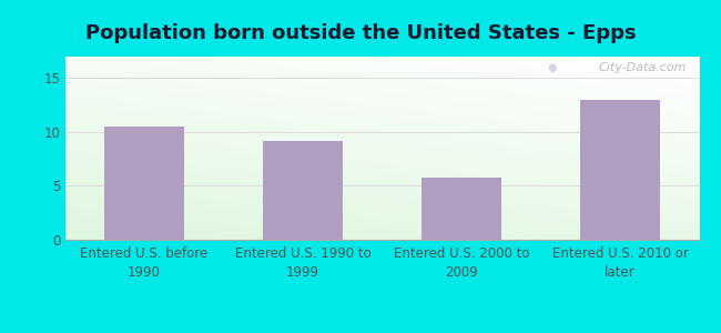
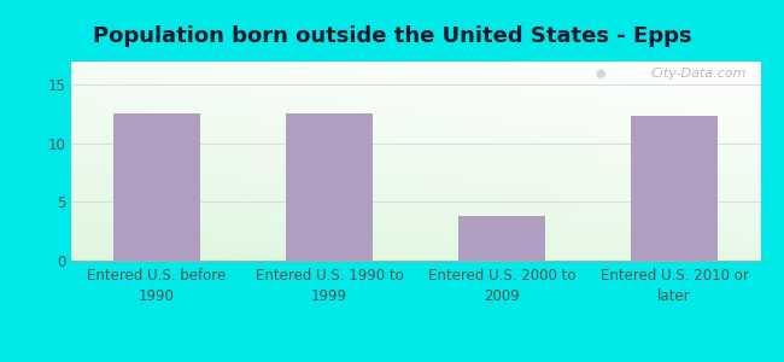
Entered U.S. before 1990: 10.5 -> 12.6
Entered U.S. 1990 to 1999: 9.2 -> 12.6
Entered U.S. 2000 to 2009: 5.8 -> 3.8
Entered U.S. 2010 or later: 13.0 -> 12.4
